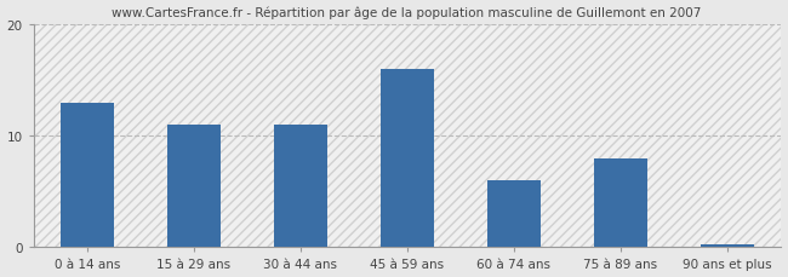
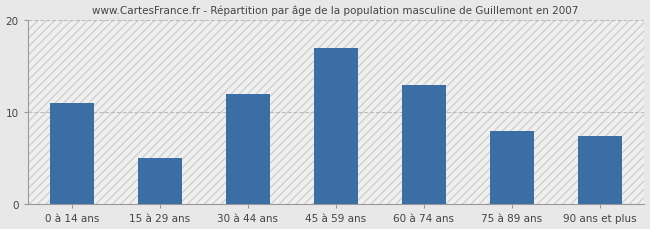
0 à 14 ans: 13.0 -> 11.0
15 à 29 ans: 11.0 -> 5.0
30 à 44 ans: 11.0 -> 12.0
45 à 59 ans: 16.0 -> 17.0
60 à 74 ans: 6.0 -> 13.0
90 ans et plus: 0.3 -> 7.4
